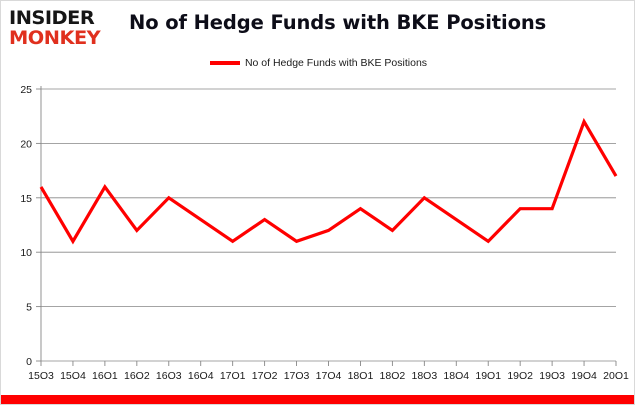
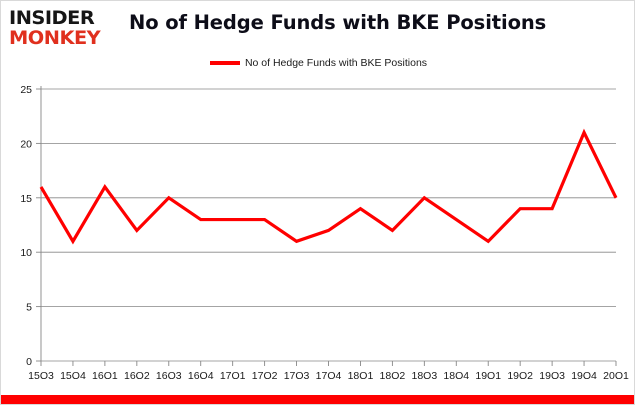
17Q1: 11 -> 13
19Q4: 22 -> 21
20Q1: 17 -> 15
